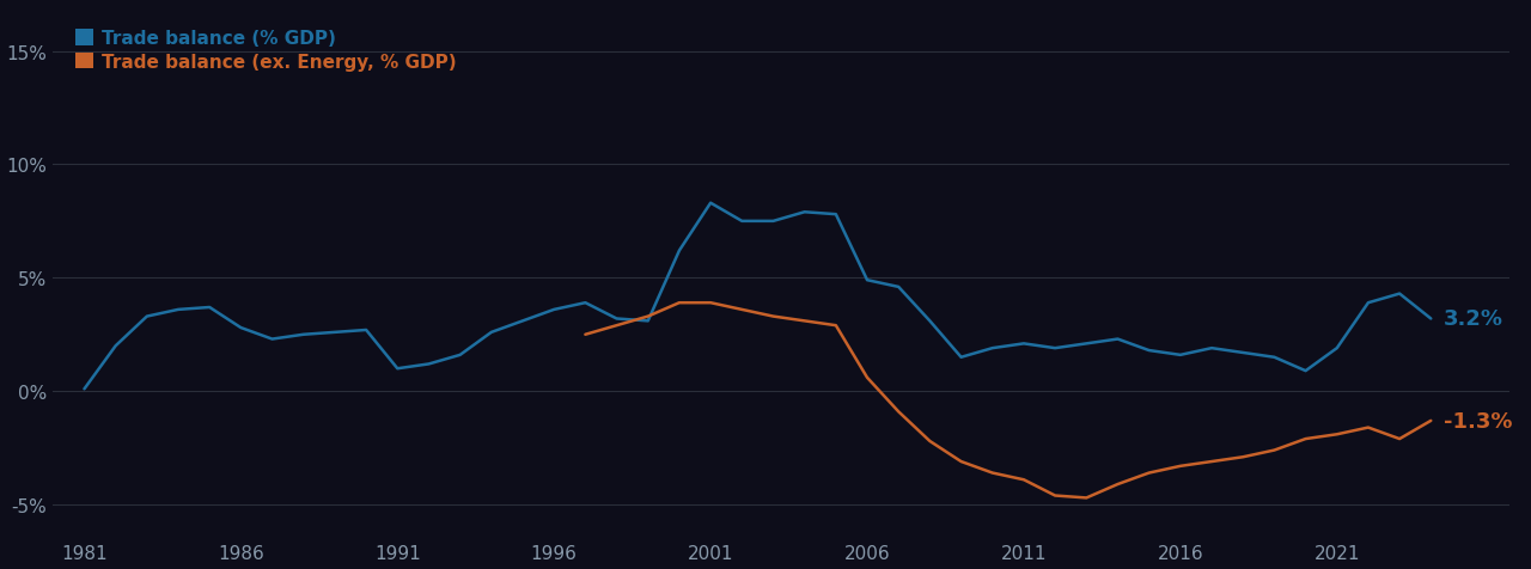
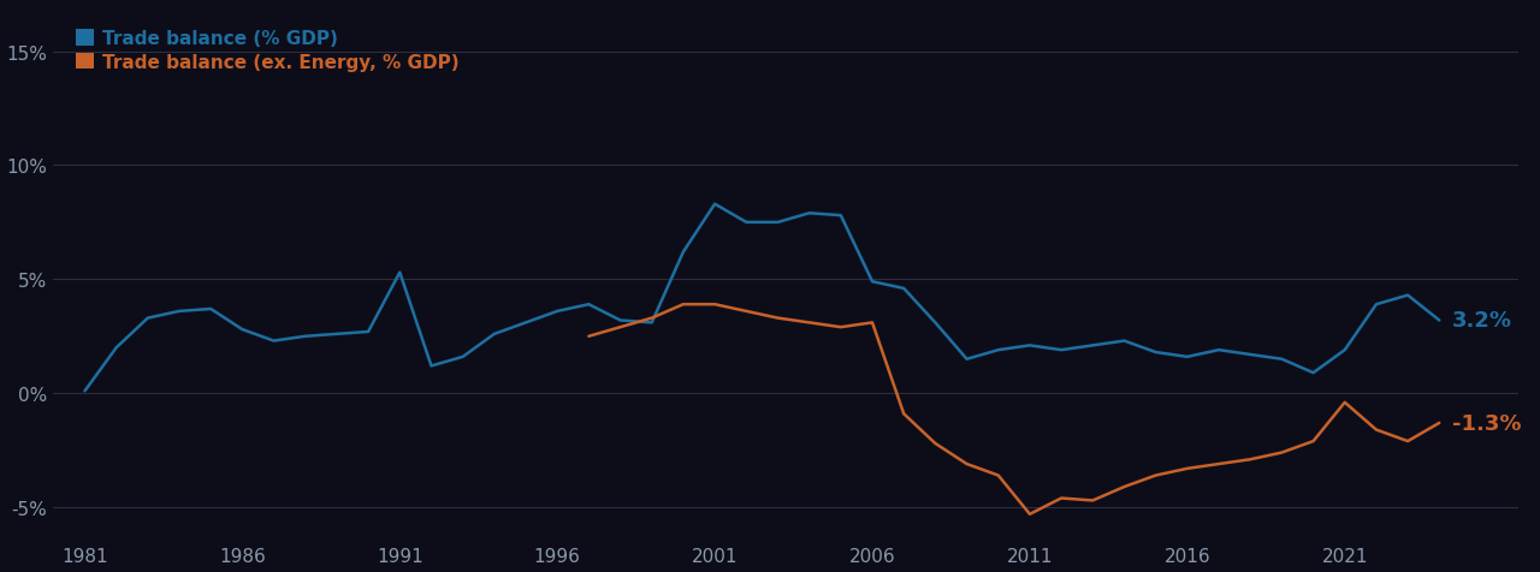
Trade balance (% GDP)/1991: 1.0% -> 5.3%
Trade balance (ex. Energy, % GDP)/2006: 0.6% -> 3.1%
Trade balance (ex. Energy, % GDP)/2011: -3.9% -> -5.3%
Trade balance (ex. Energy, % GDP)/2021: -1.9% -> -0.4%
